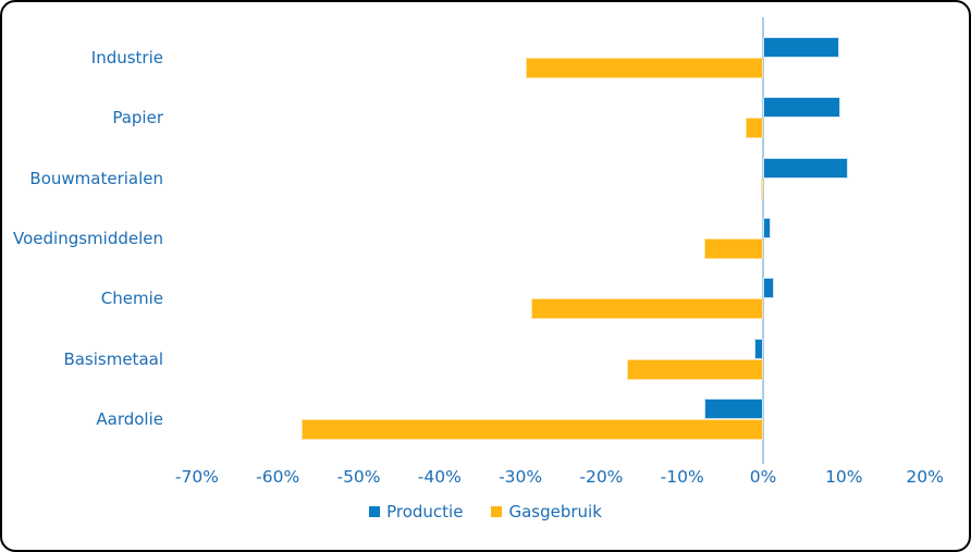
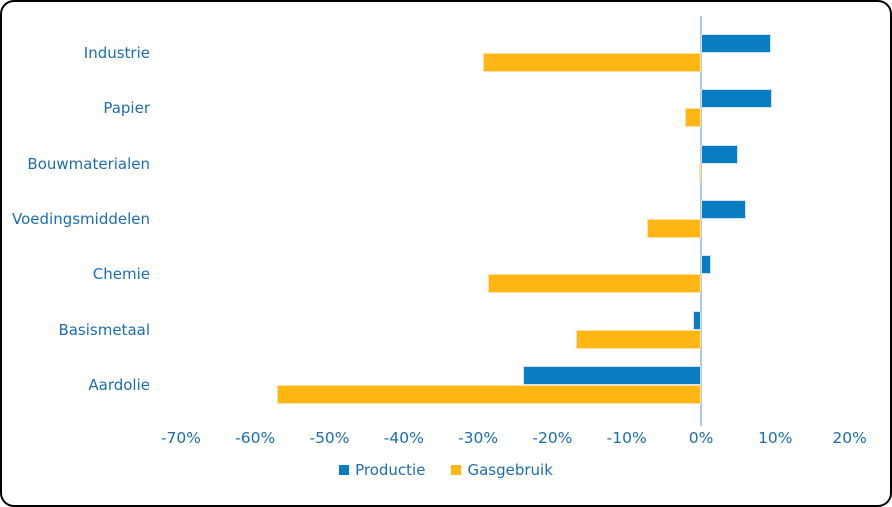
Productie/Bouwmaterialen: 10% -> 5%
Productie/Voedingsmiddelen: 1% -> 6%
Productie/Aardolie: -7% -> -24%
